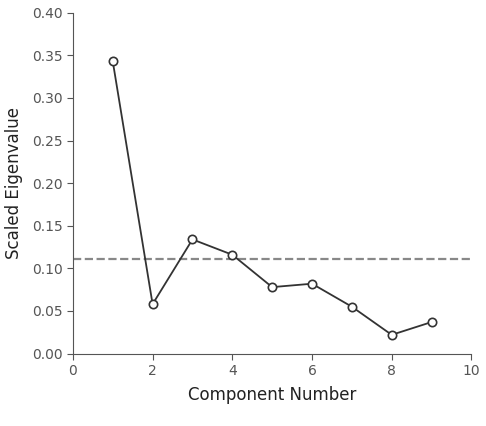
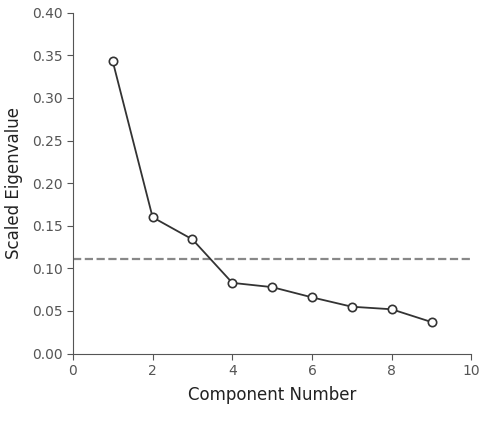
2: 0.058 -> 0.160
4: 0.116 -> 0.083
6: 0.082 -> 0.066
8: 0.022 -> 0.052
